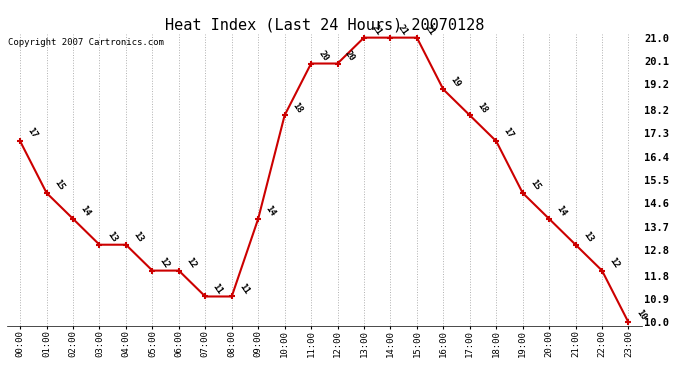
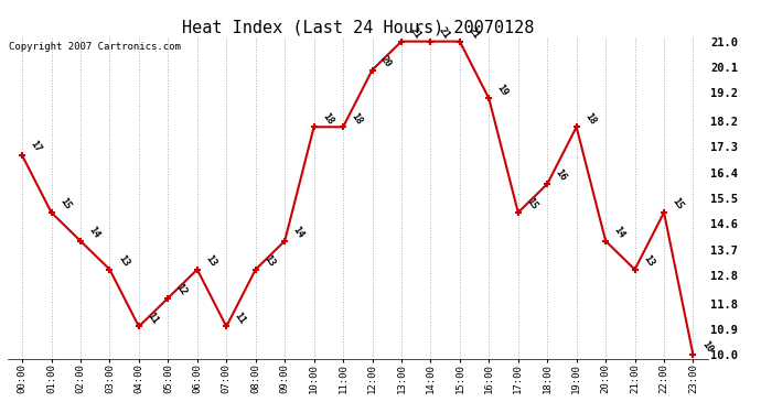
04:00: 13 -> 11
06:00: 12 -> 13
08:00: 11 -> 13
11:00: 20 -> 18
17:00: 18 -> 15
18:00: 17 -> 16
19:00: 15 -> 18
22:00: 12 -> 15
